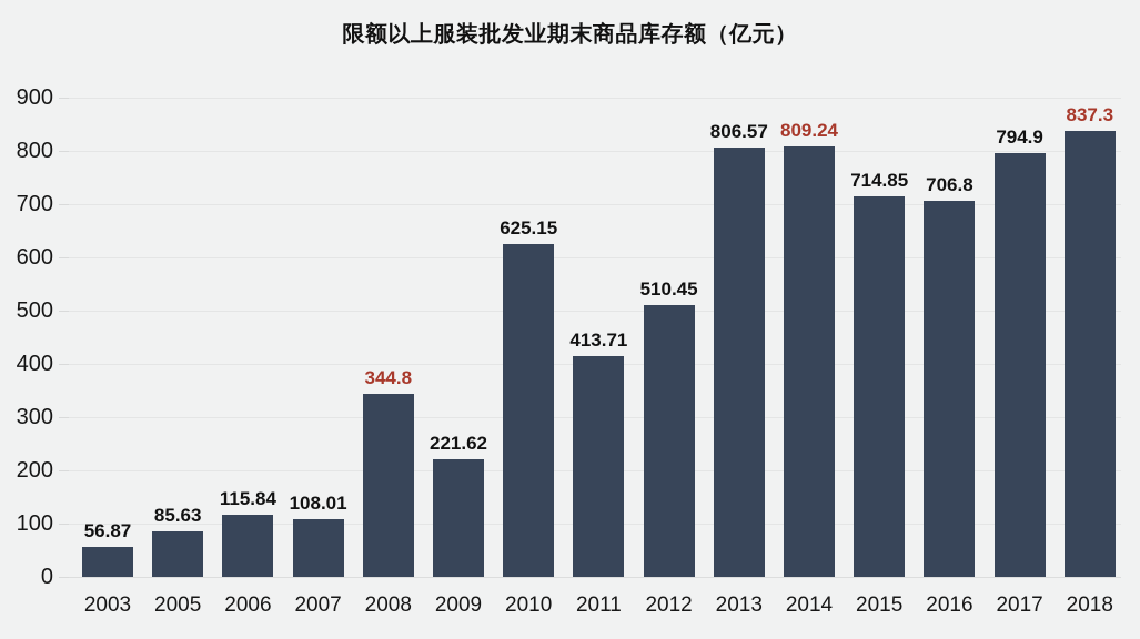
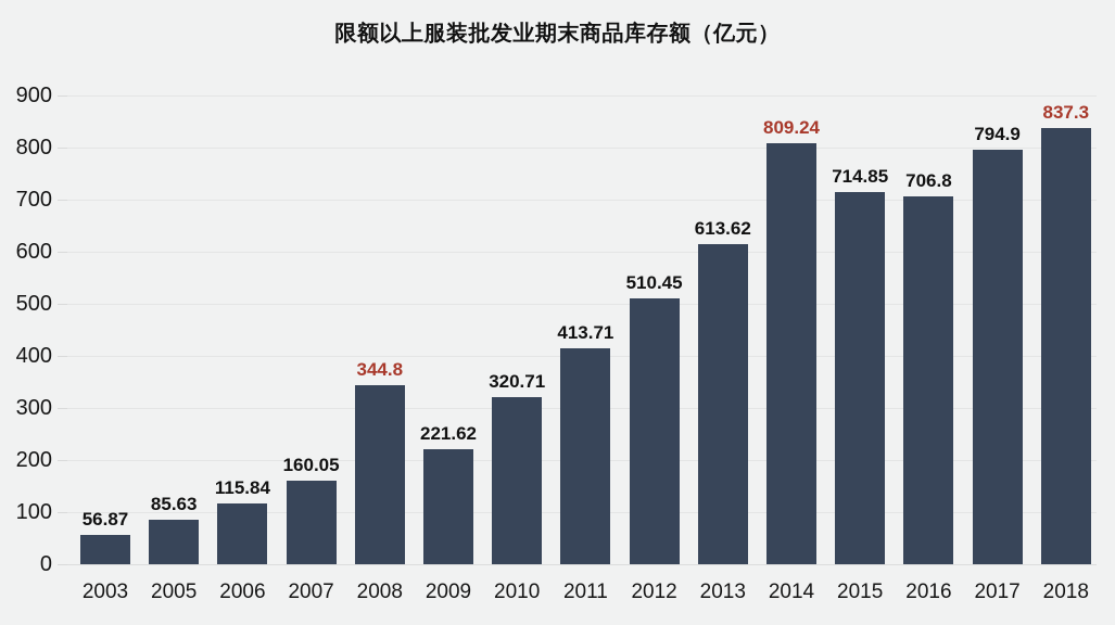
2007: 108.01 -> 160.05
2010: 625.15 -> 320.71
2013: 806.57 -> 613.62
